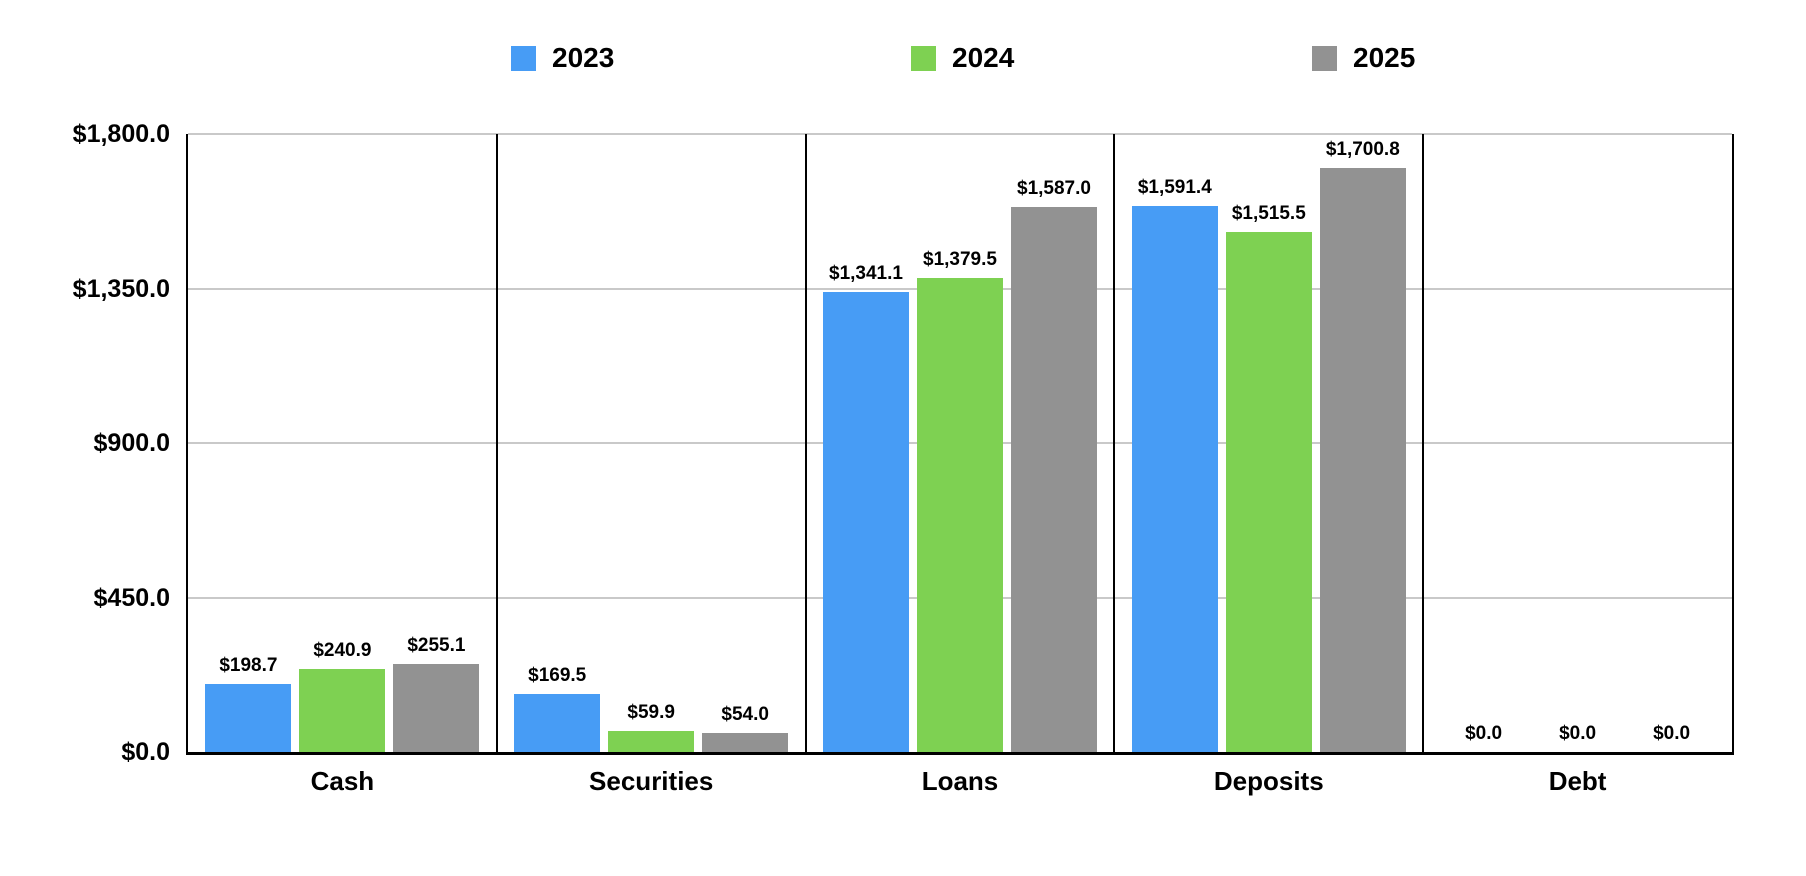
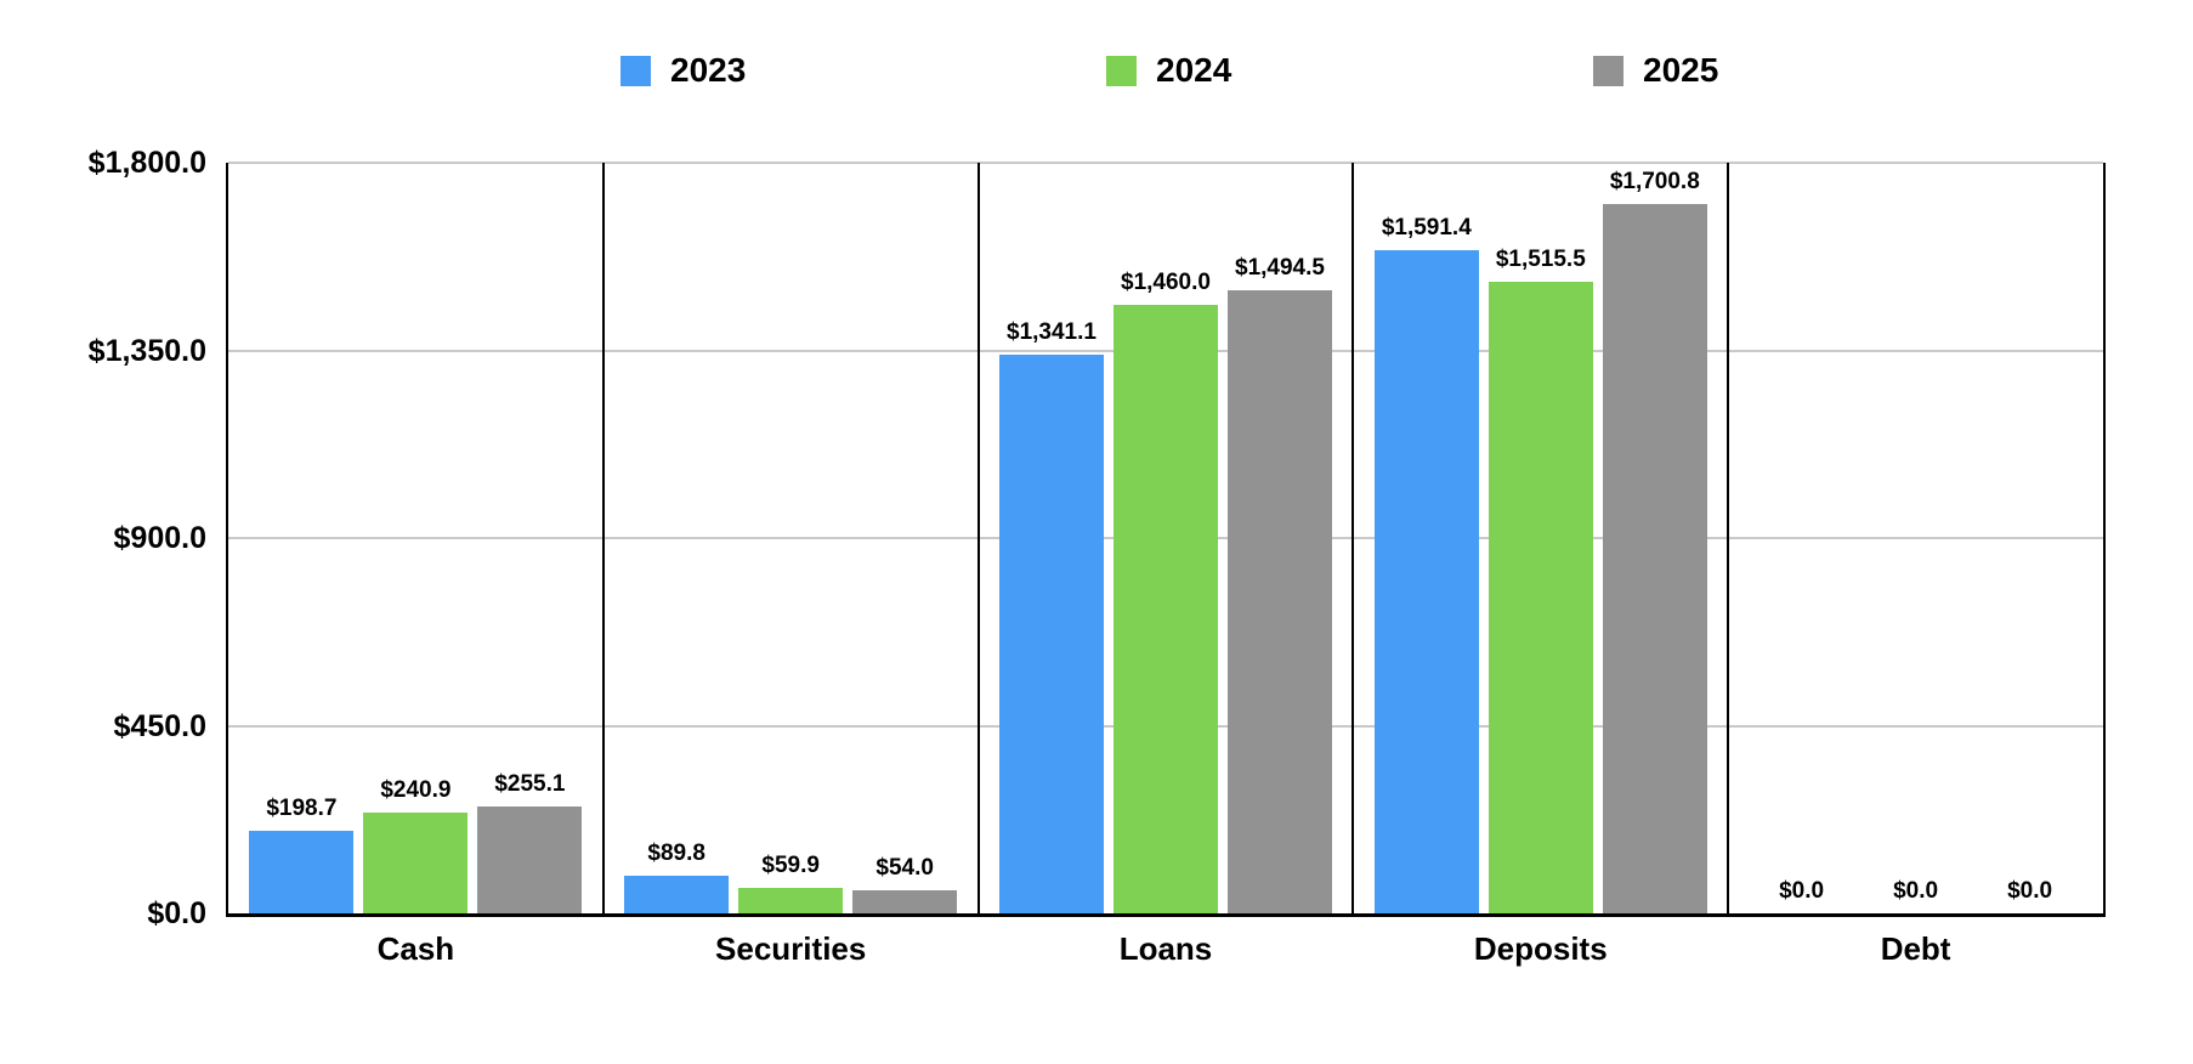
2023/Securities: $169.5 -> $89.8
2024/Loans: $1,379.5 -> $1,460.0
2025/Loans: $1,587.0 -> $1,494.5
